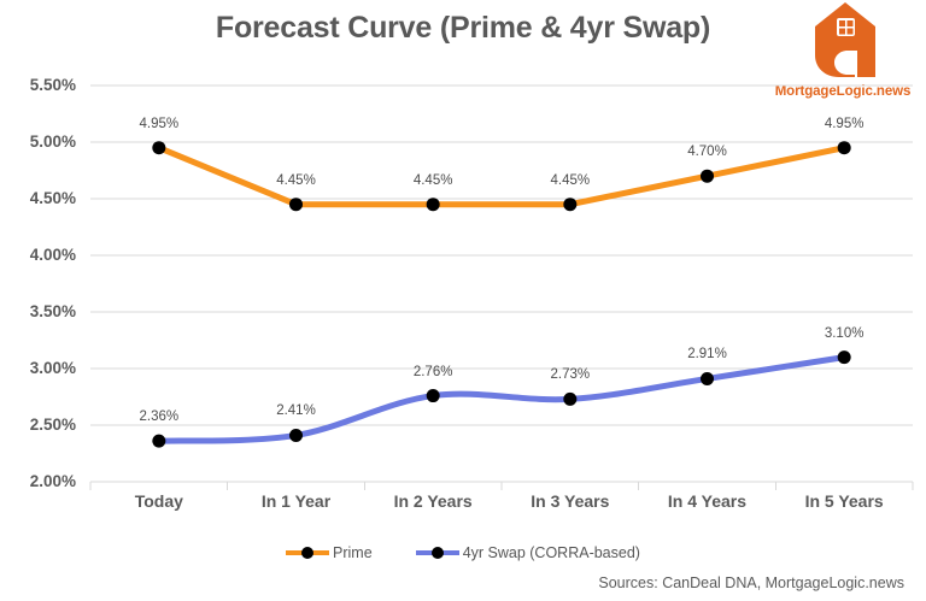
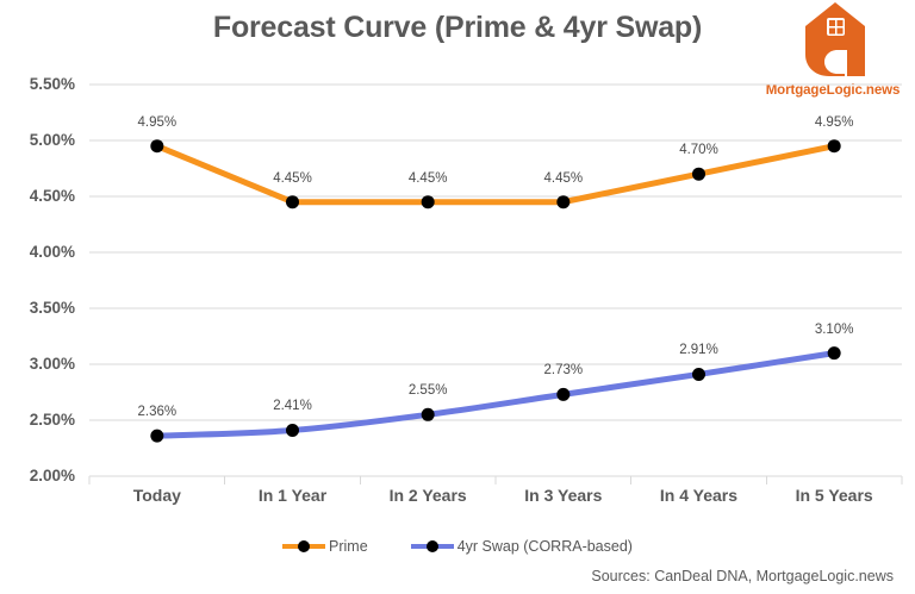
4yr Swap (CORRA-based)/In 2 Years: 2.76% -> 2.55%
